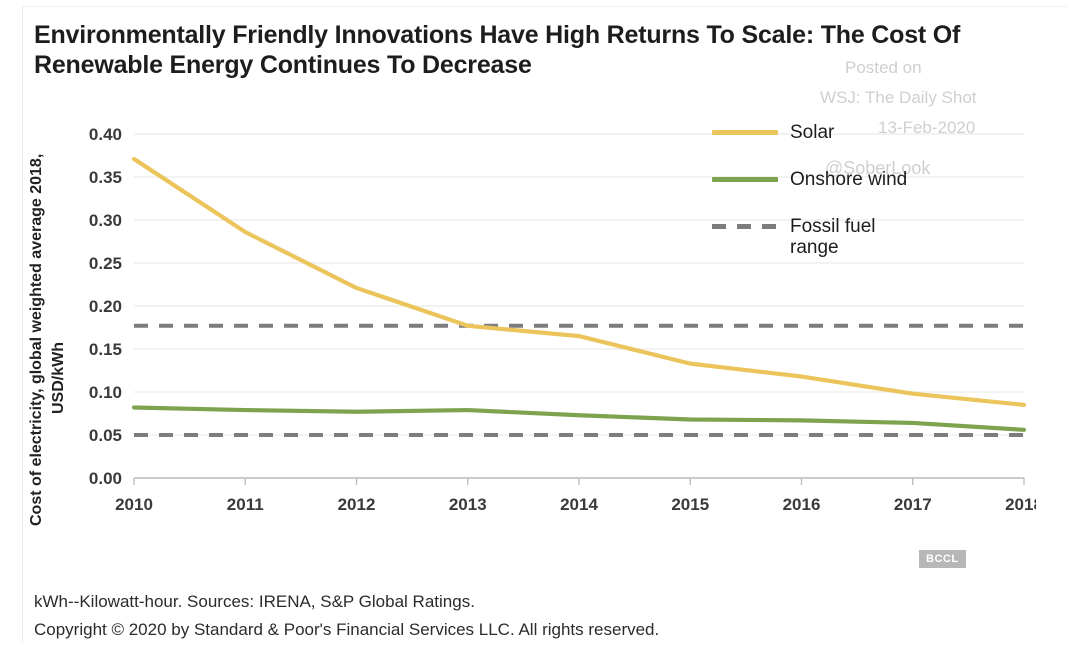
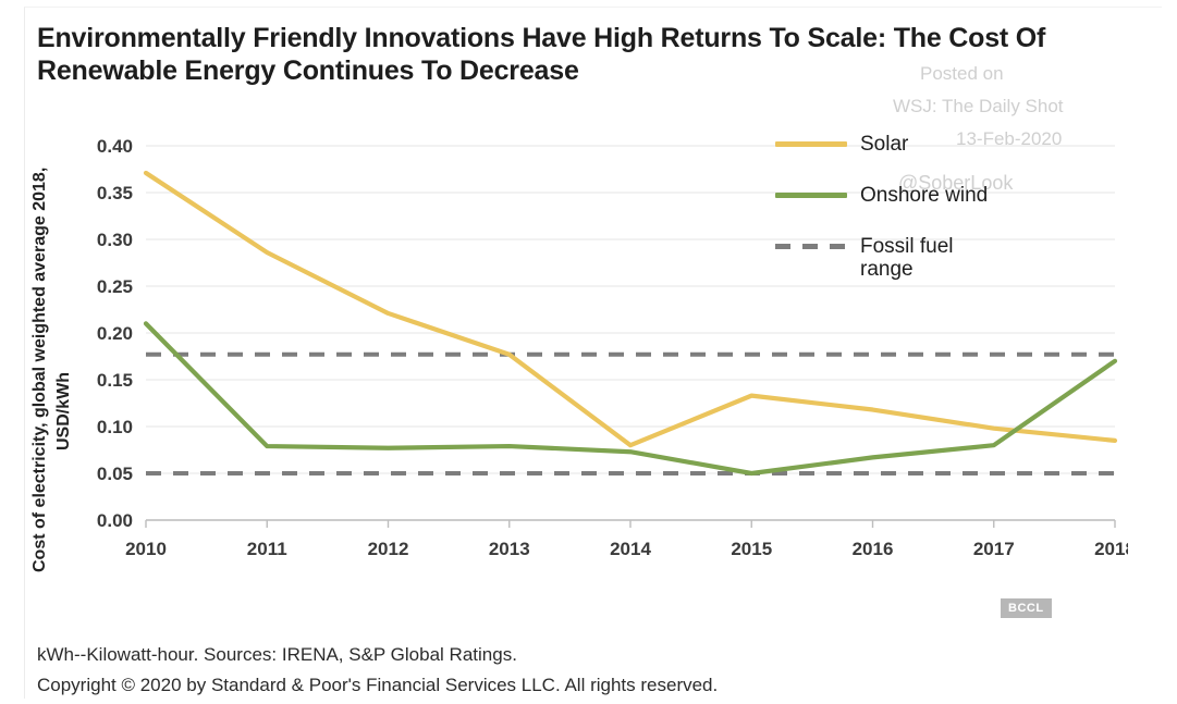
Onshore wind/2010: 0.08 -> 0.21
Solar/2014: 0.17 -> 0.08
Onshore wind/2015: 0.07 -> 0.05
Onshore wind/2017: 0.06 -> 0.08
Onshore wind/2018: 0.06 -> 0.17
